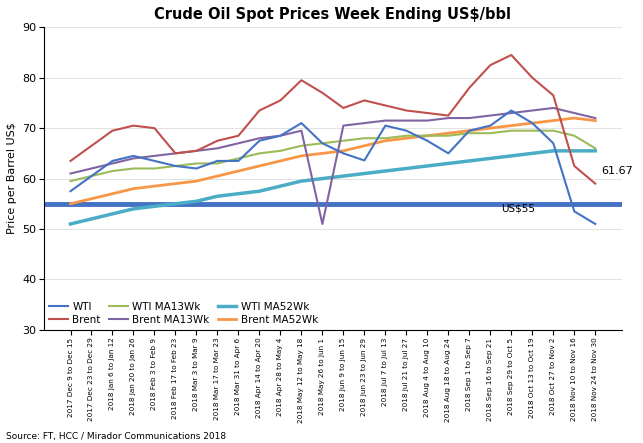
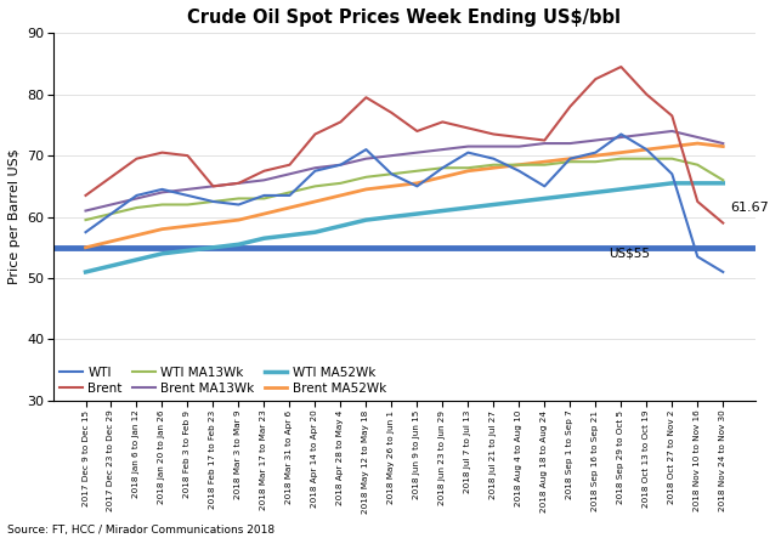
Brent MA13Wk/2018 May 26 to Jun 1: 51.0 -> 70.0
WTI/2018 Jun 23 to Jun 29: 63.6 -> 68.0
